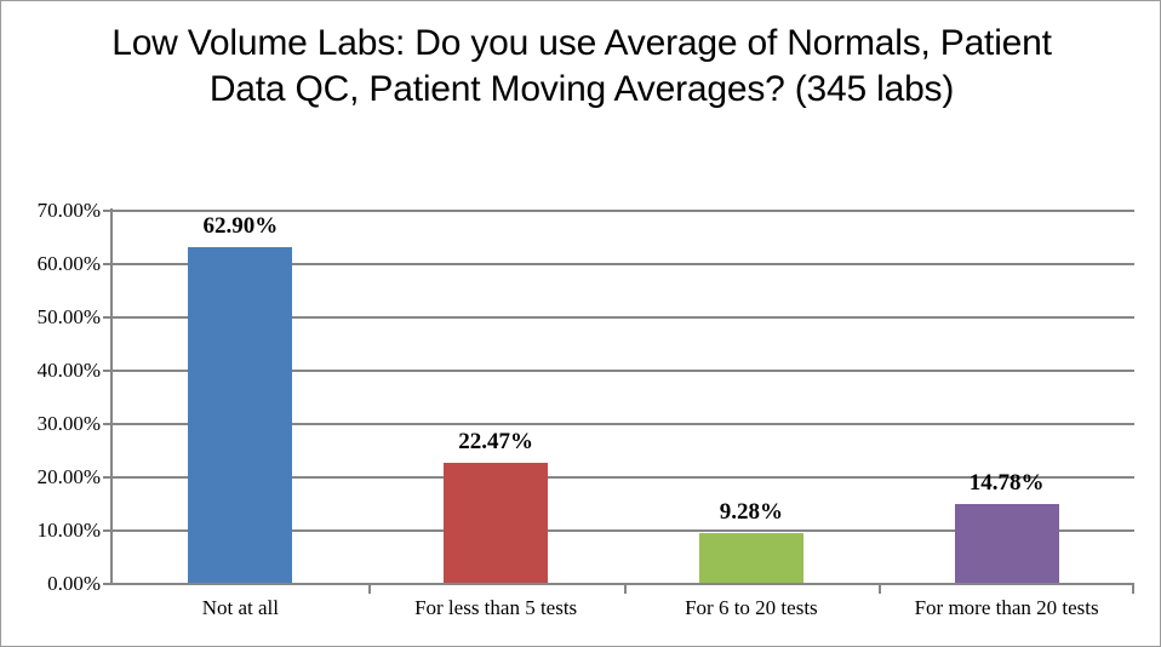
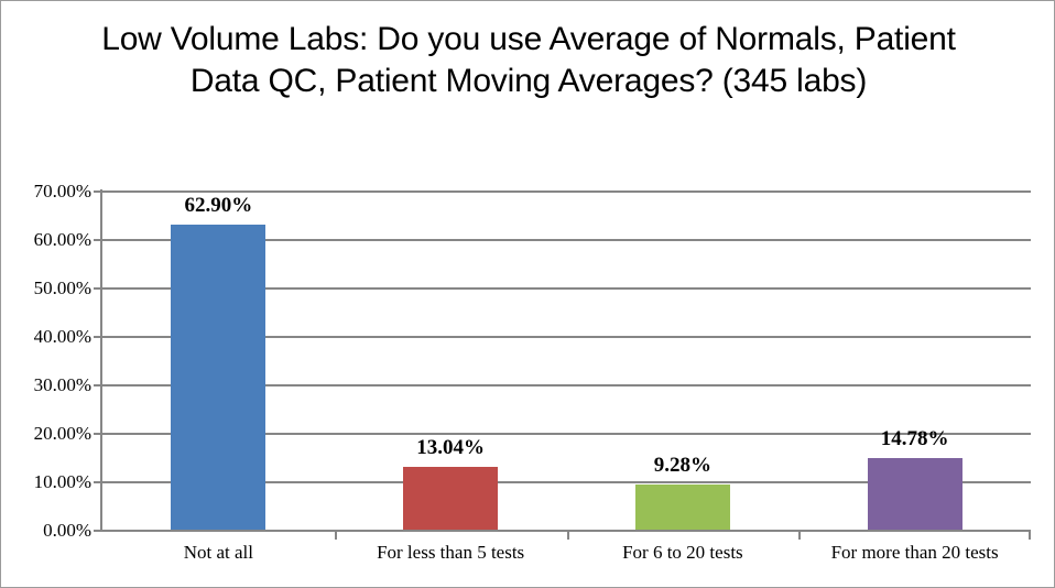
For less than 5 tests: 22.47% -> 13.04%
